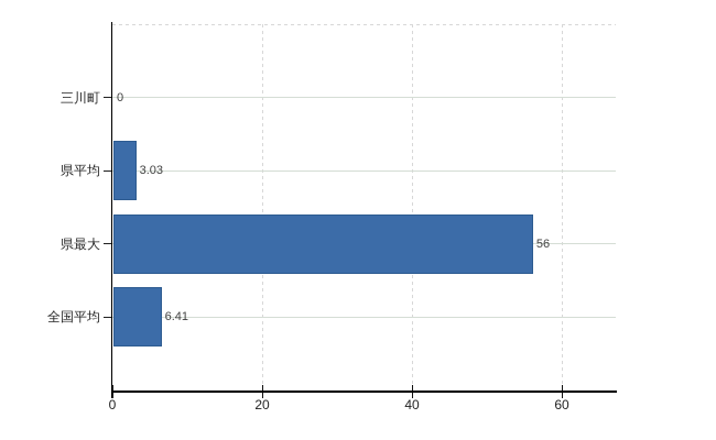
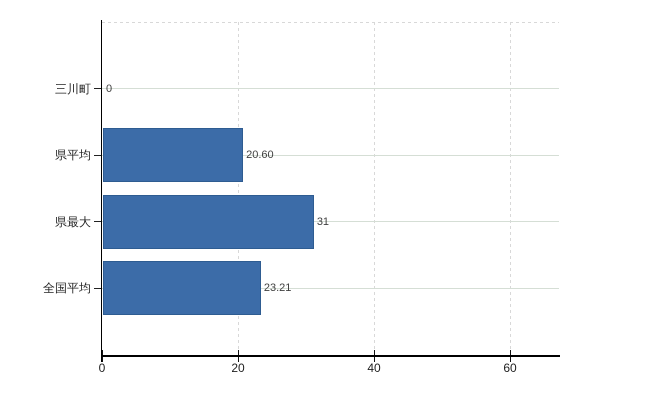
県平均: 3.03 -> 20.60
県最大: 56 -> 31
全国平均: 6.41 -> 23.21
